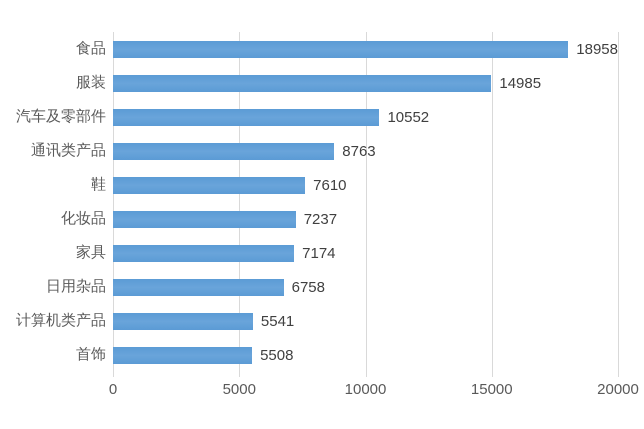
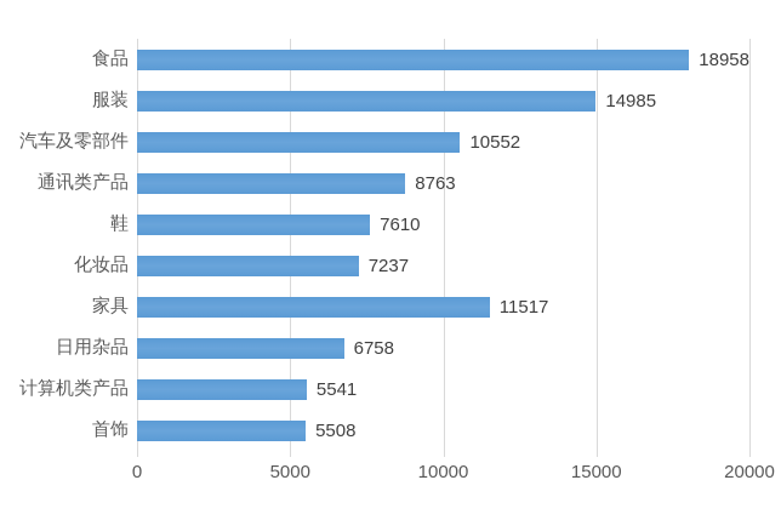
家具: 7174 -> 11517
